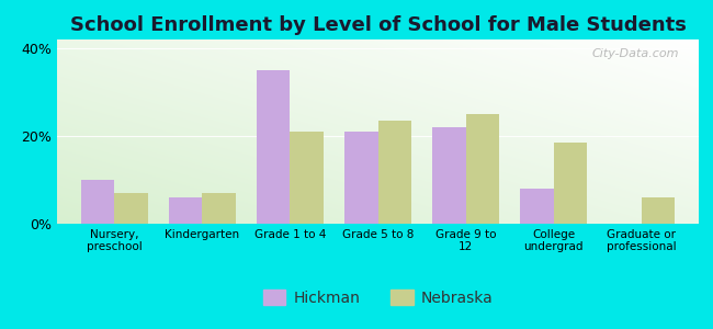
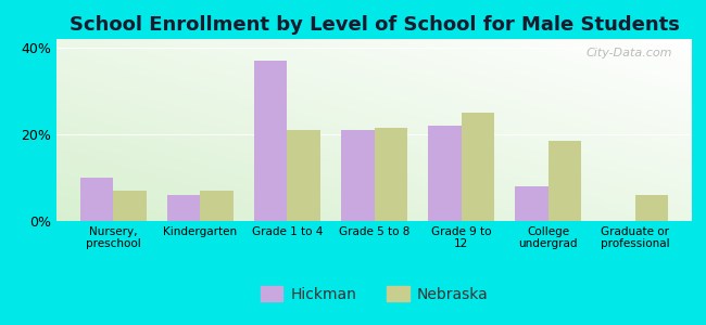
Hickman/Grade 1 to 4: 35% -> 37%
Nebraska/Grade 5 to 8: 23.5% -> 21.5%
